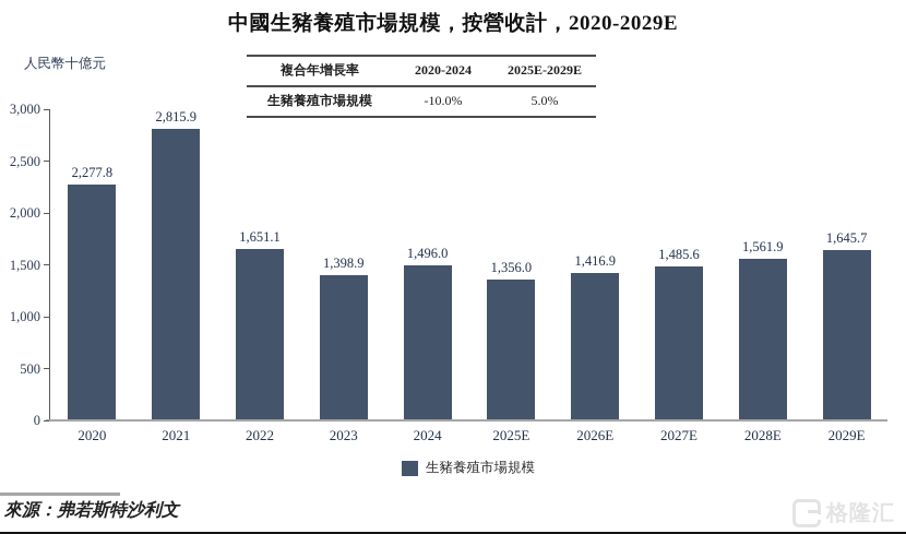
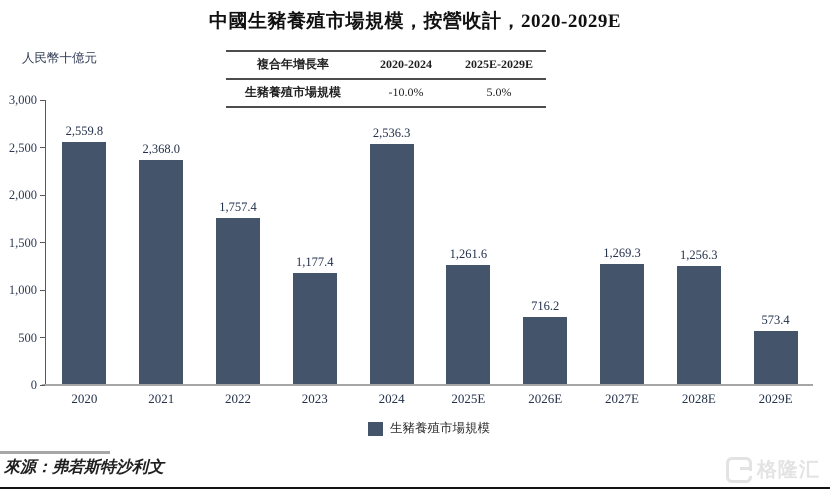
2020: 2,277.8 -> 2,559.8
2021: 2,815.9 -> 2,368.0
2022: 1,651.1 -> 1,757.4
2023: 1,398.9 -> 1,177.4
2024: 1,496.0 -> 2,536.3
2025E: 1,356.0 -> 1,261.6
2026E: 1,416.9 -> 716.2
2027E: 1,485.6 -> 1,269.3
2028E: 1,561.9 -> 1,256.3
2029E: 1,645.7 -> 573.4
